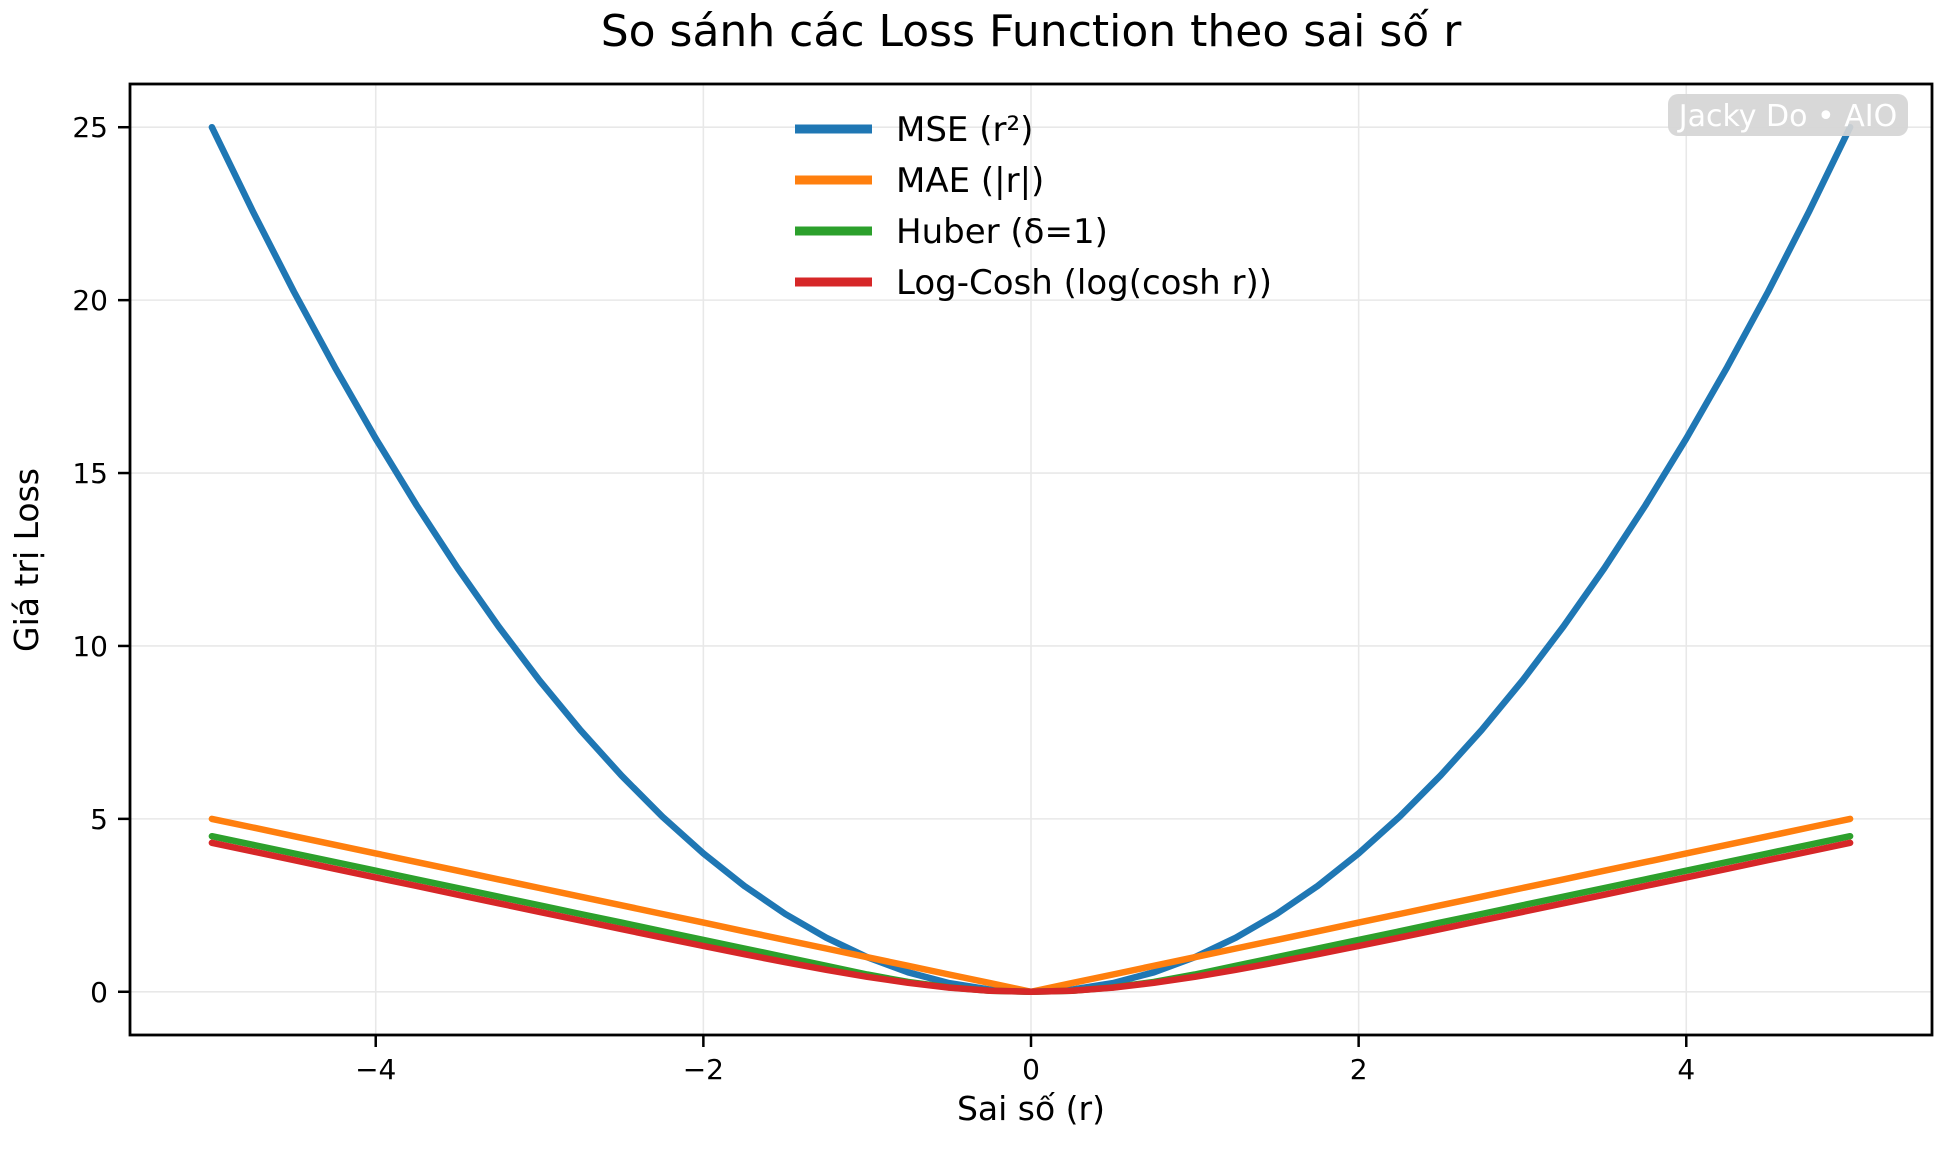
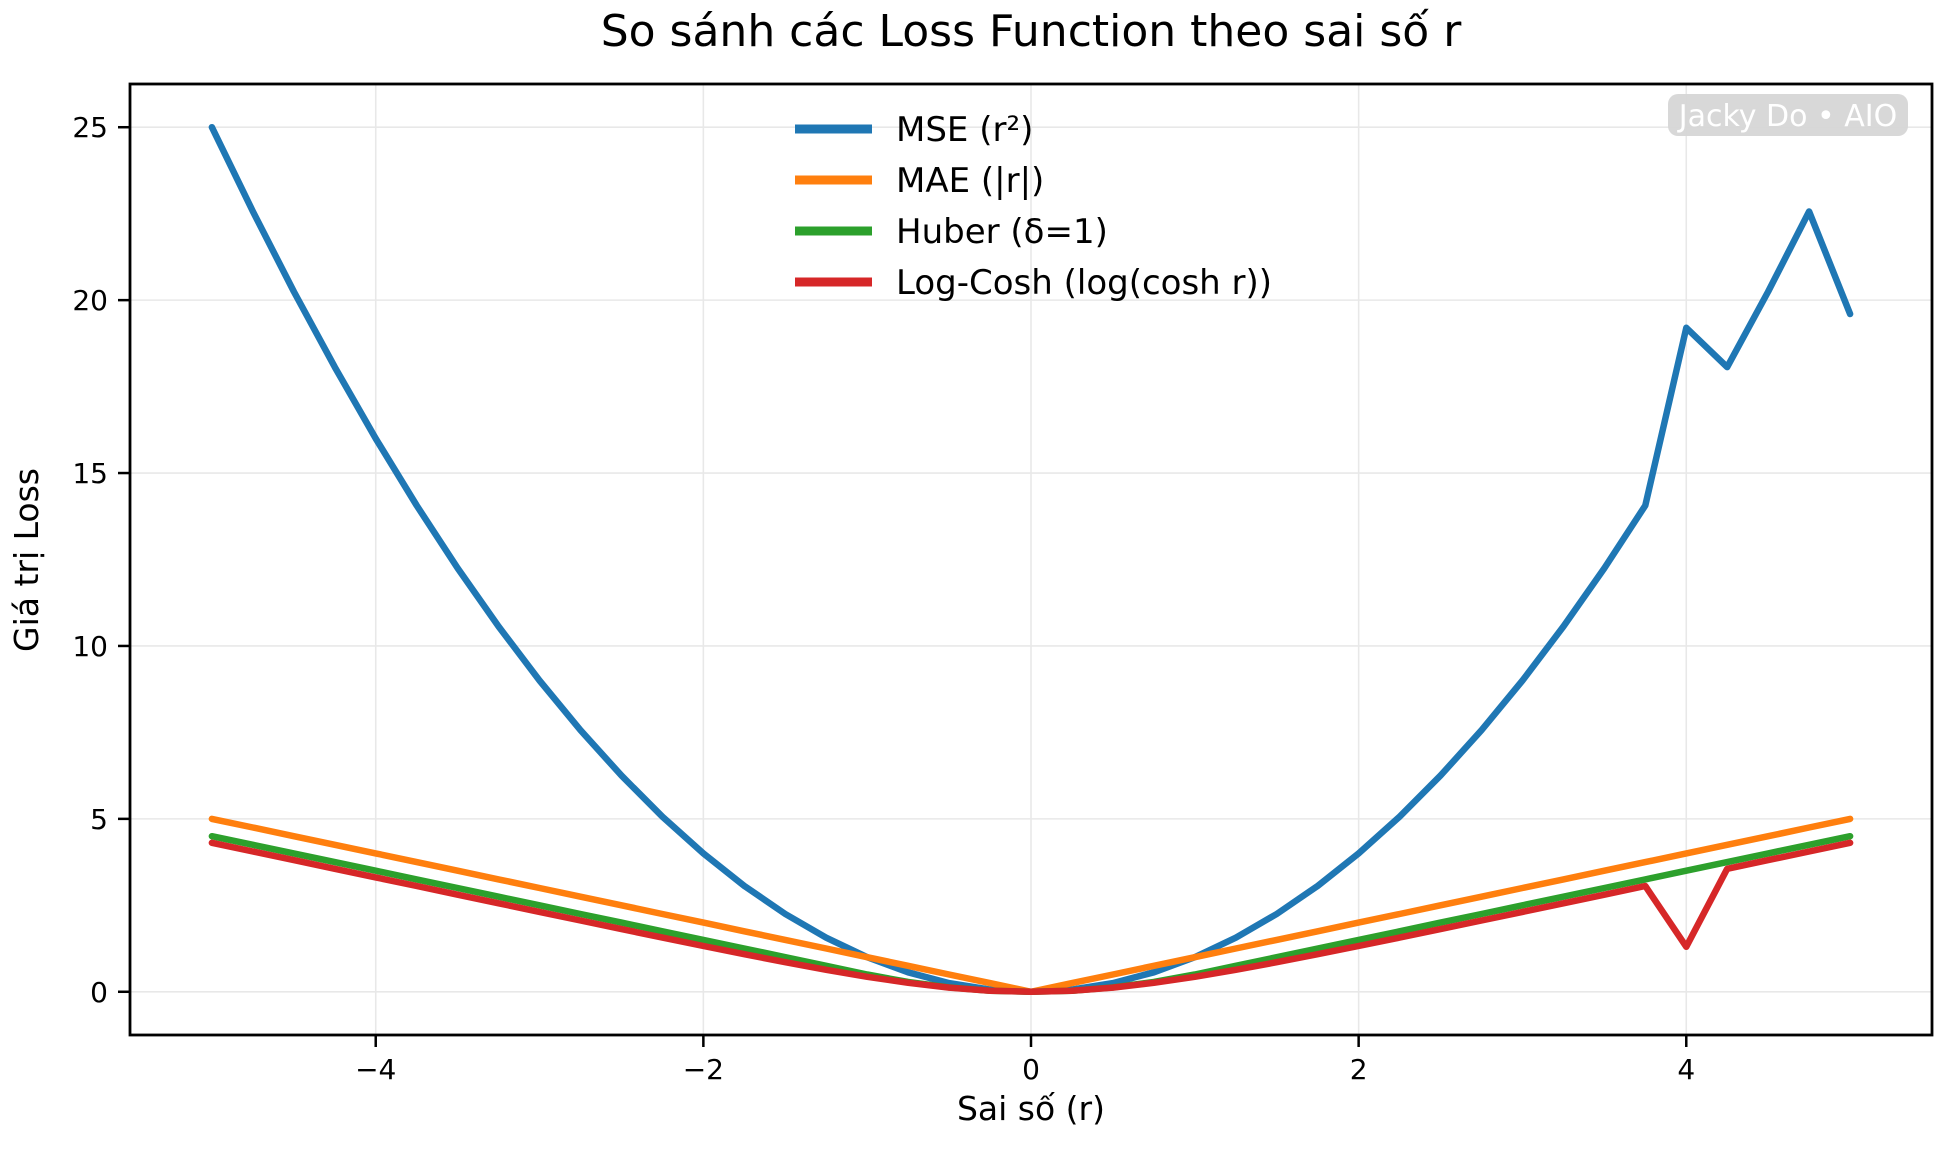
MSE (r²)/4: 16.0 -> 19.2
Log-Cosh (log(cosh r))/4: 3.3 -> 1.3
MSE (r²)/5: 25.0 -> 19.6
